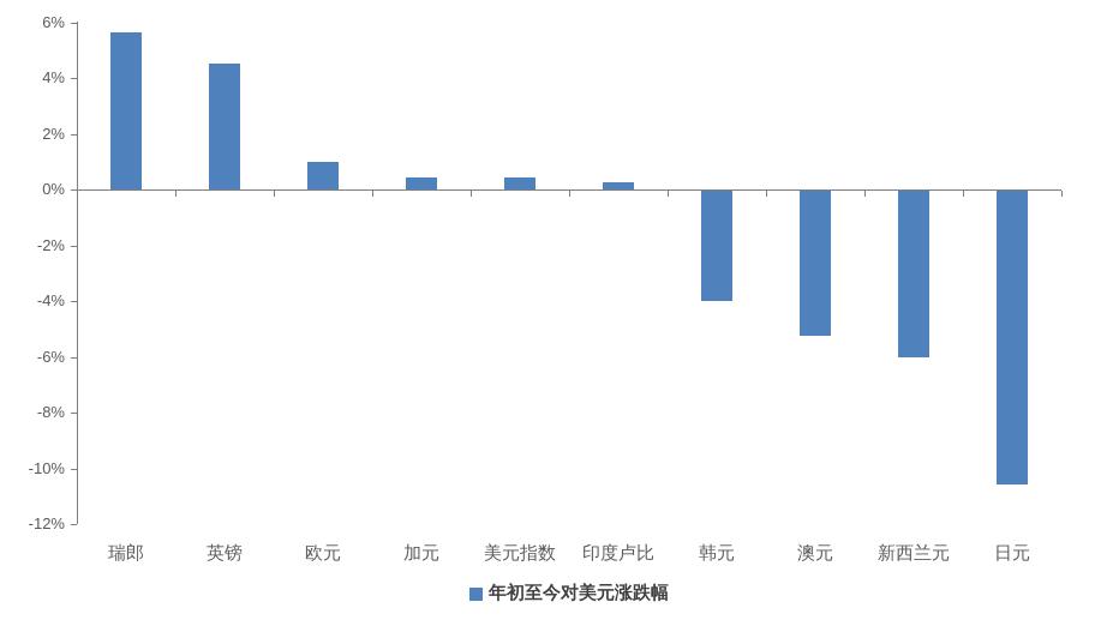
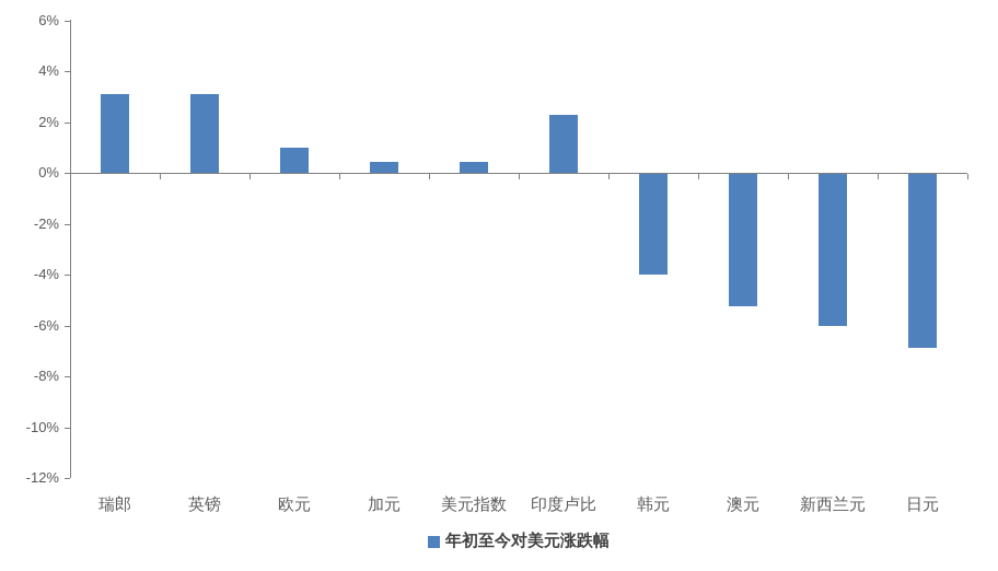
瑞郎: 5.7% -> 3.1%
英镑: 4.5% -> 3.1%
印度卢比: 0.2% -> 2.3%
日元: -10.6% -> -6.9%
